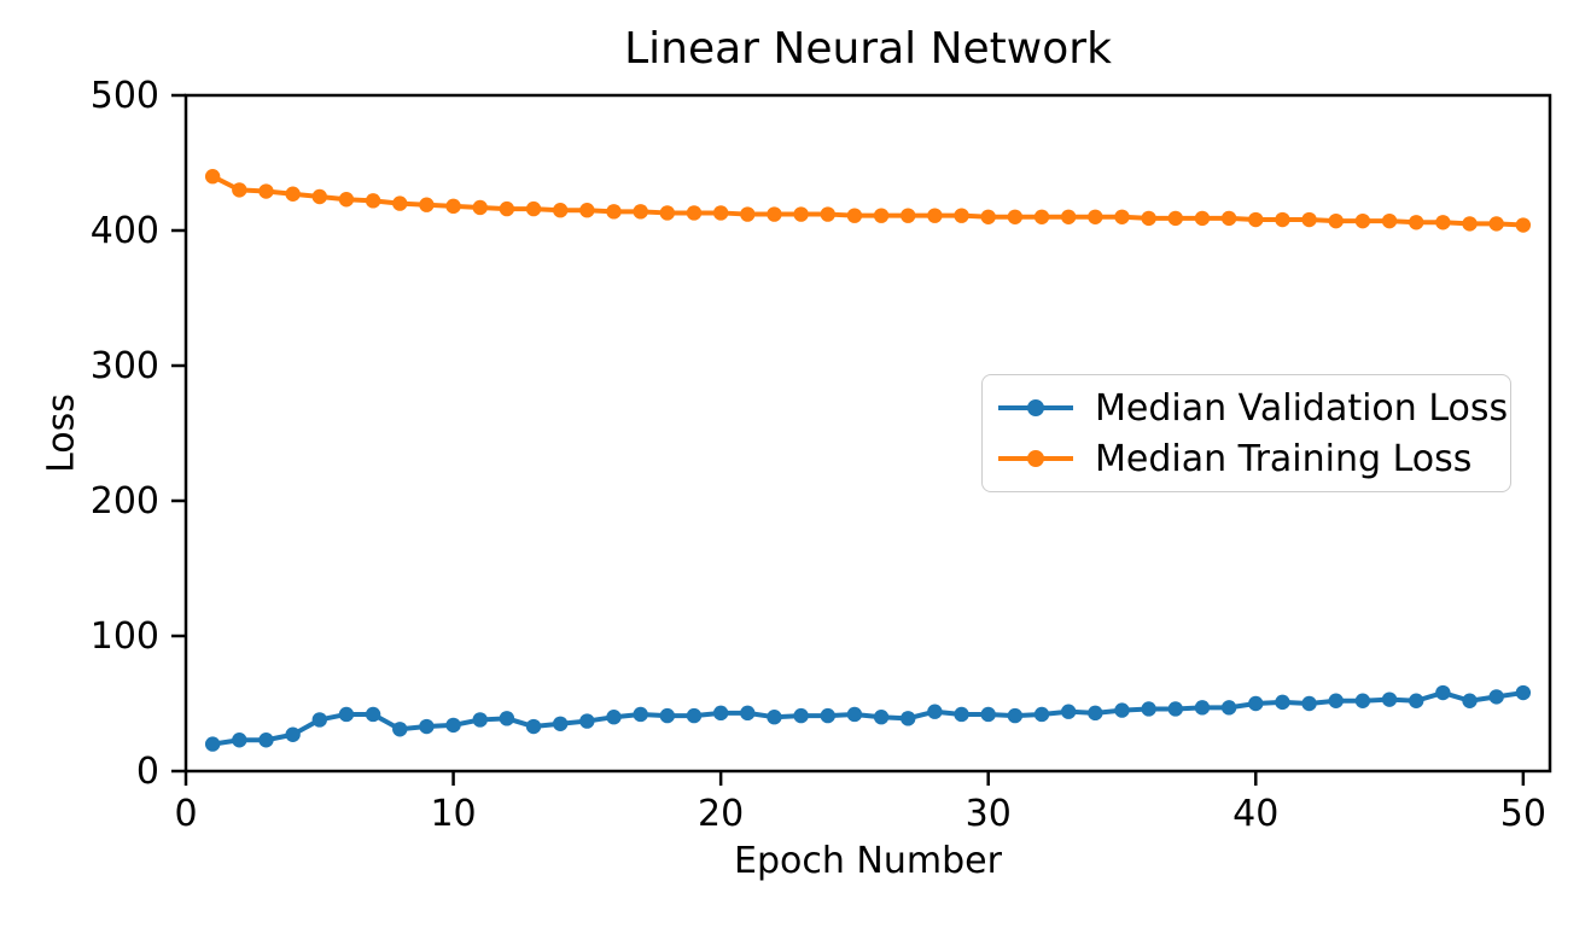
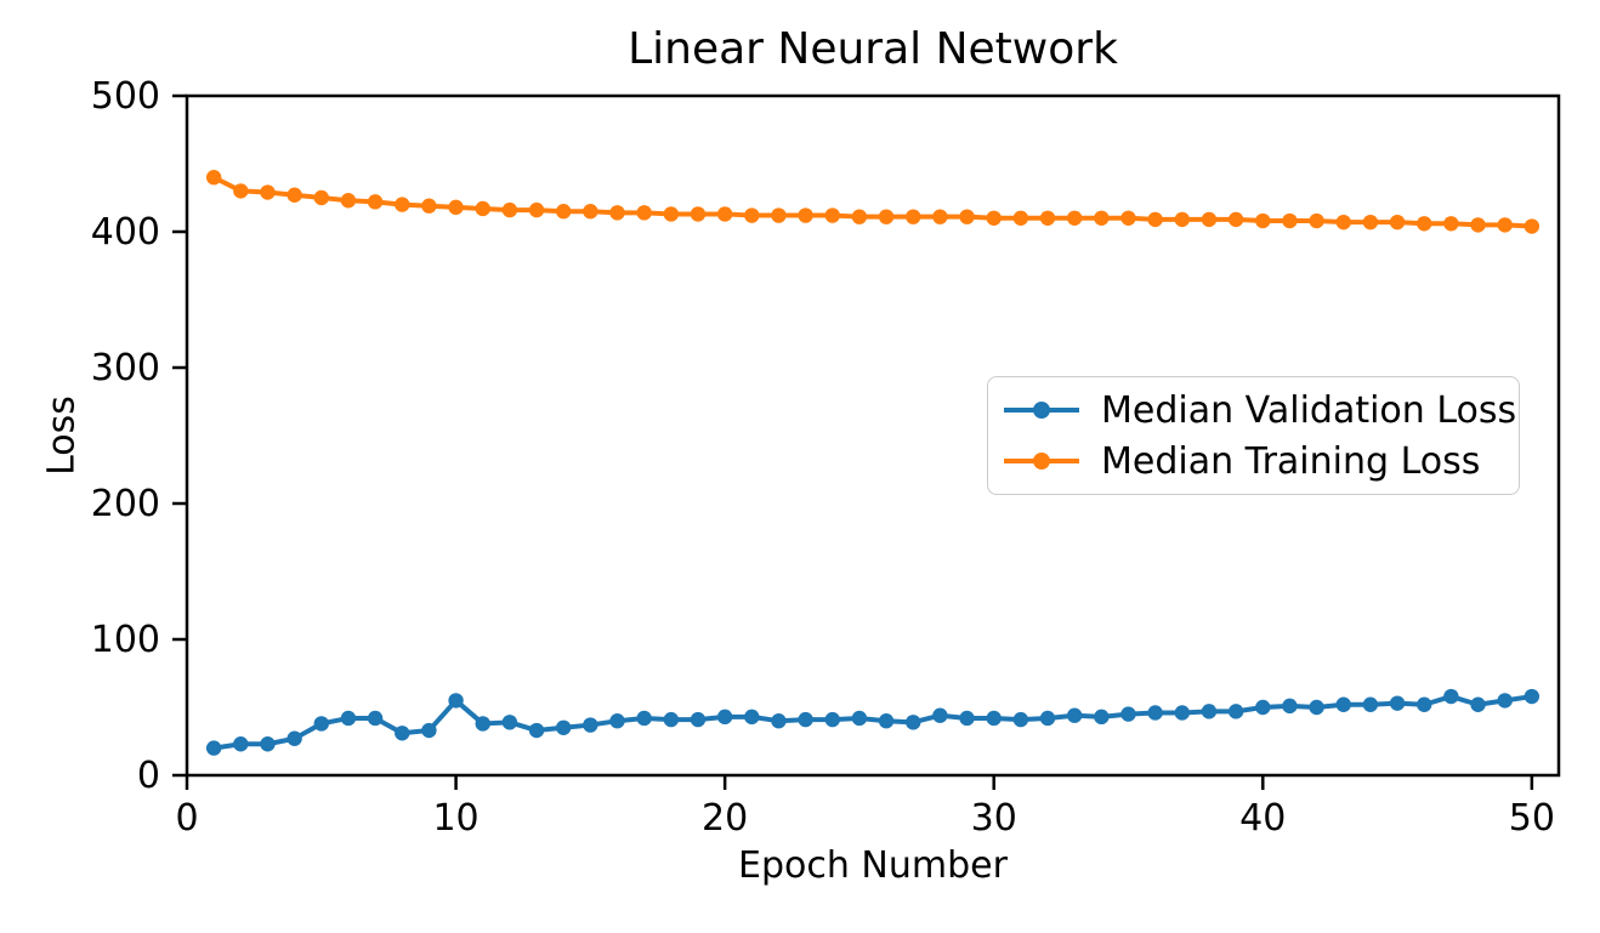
Median Validation Loss/10: 34 -> 55
